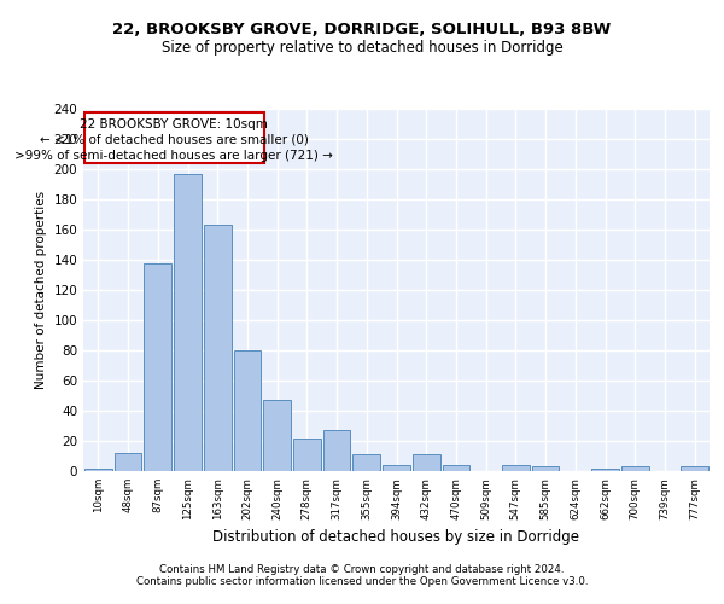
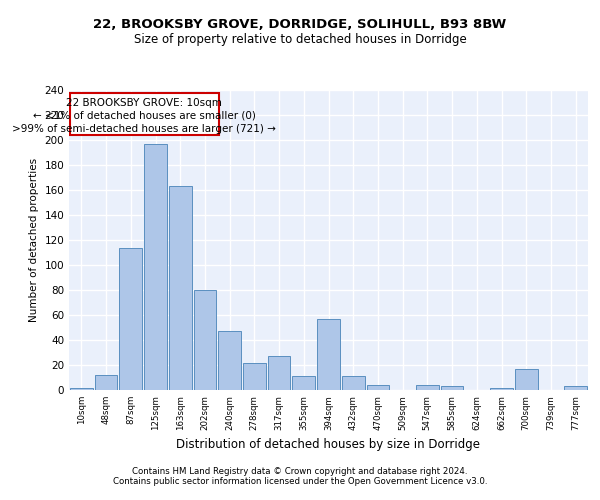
87sqm: 138 -> 114
394sqm: 4 -> 57
700sqm: 3 -> 17
